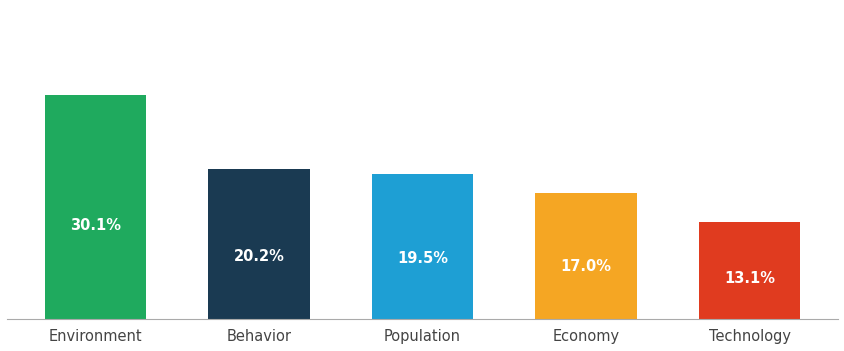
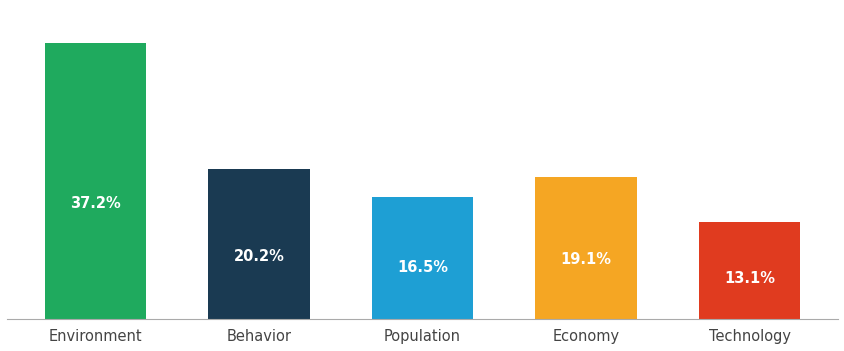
Environment: 30.1% -> 37.2%
Population: 19.5% -> 16.5%
Economy: 17.0% -> 19.1%
